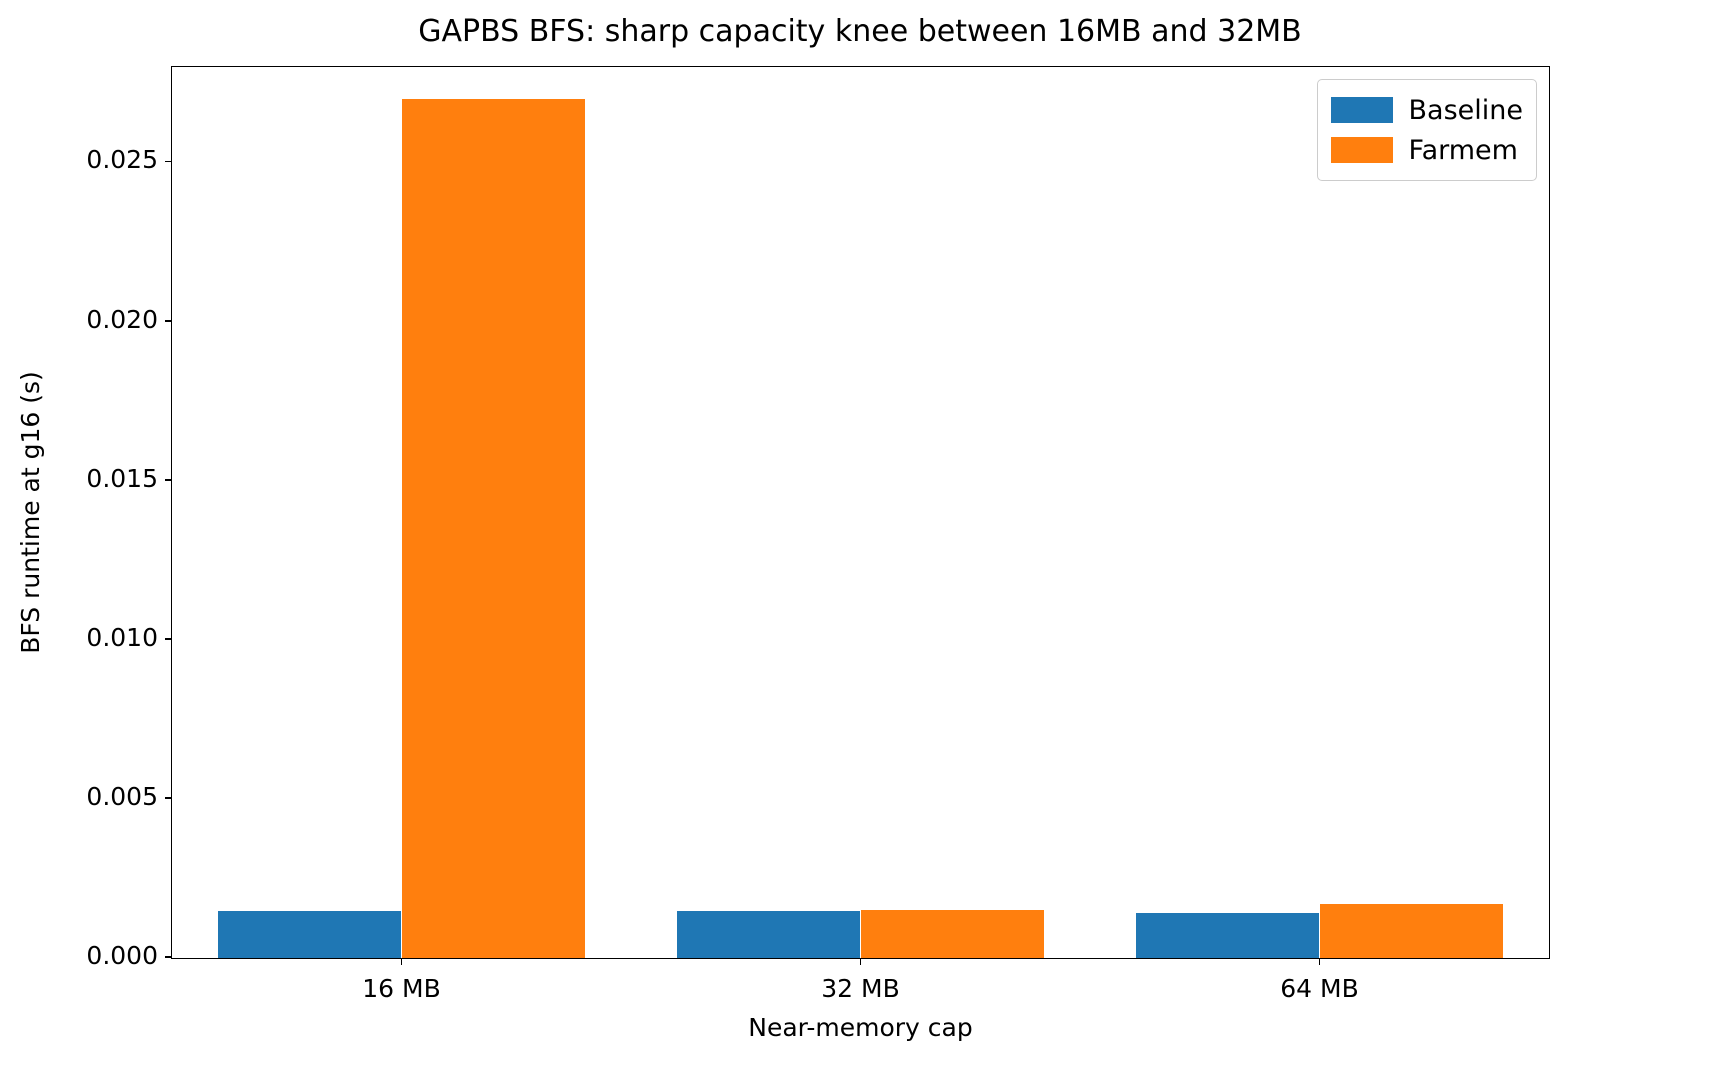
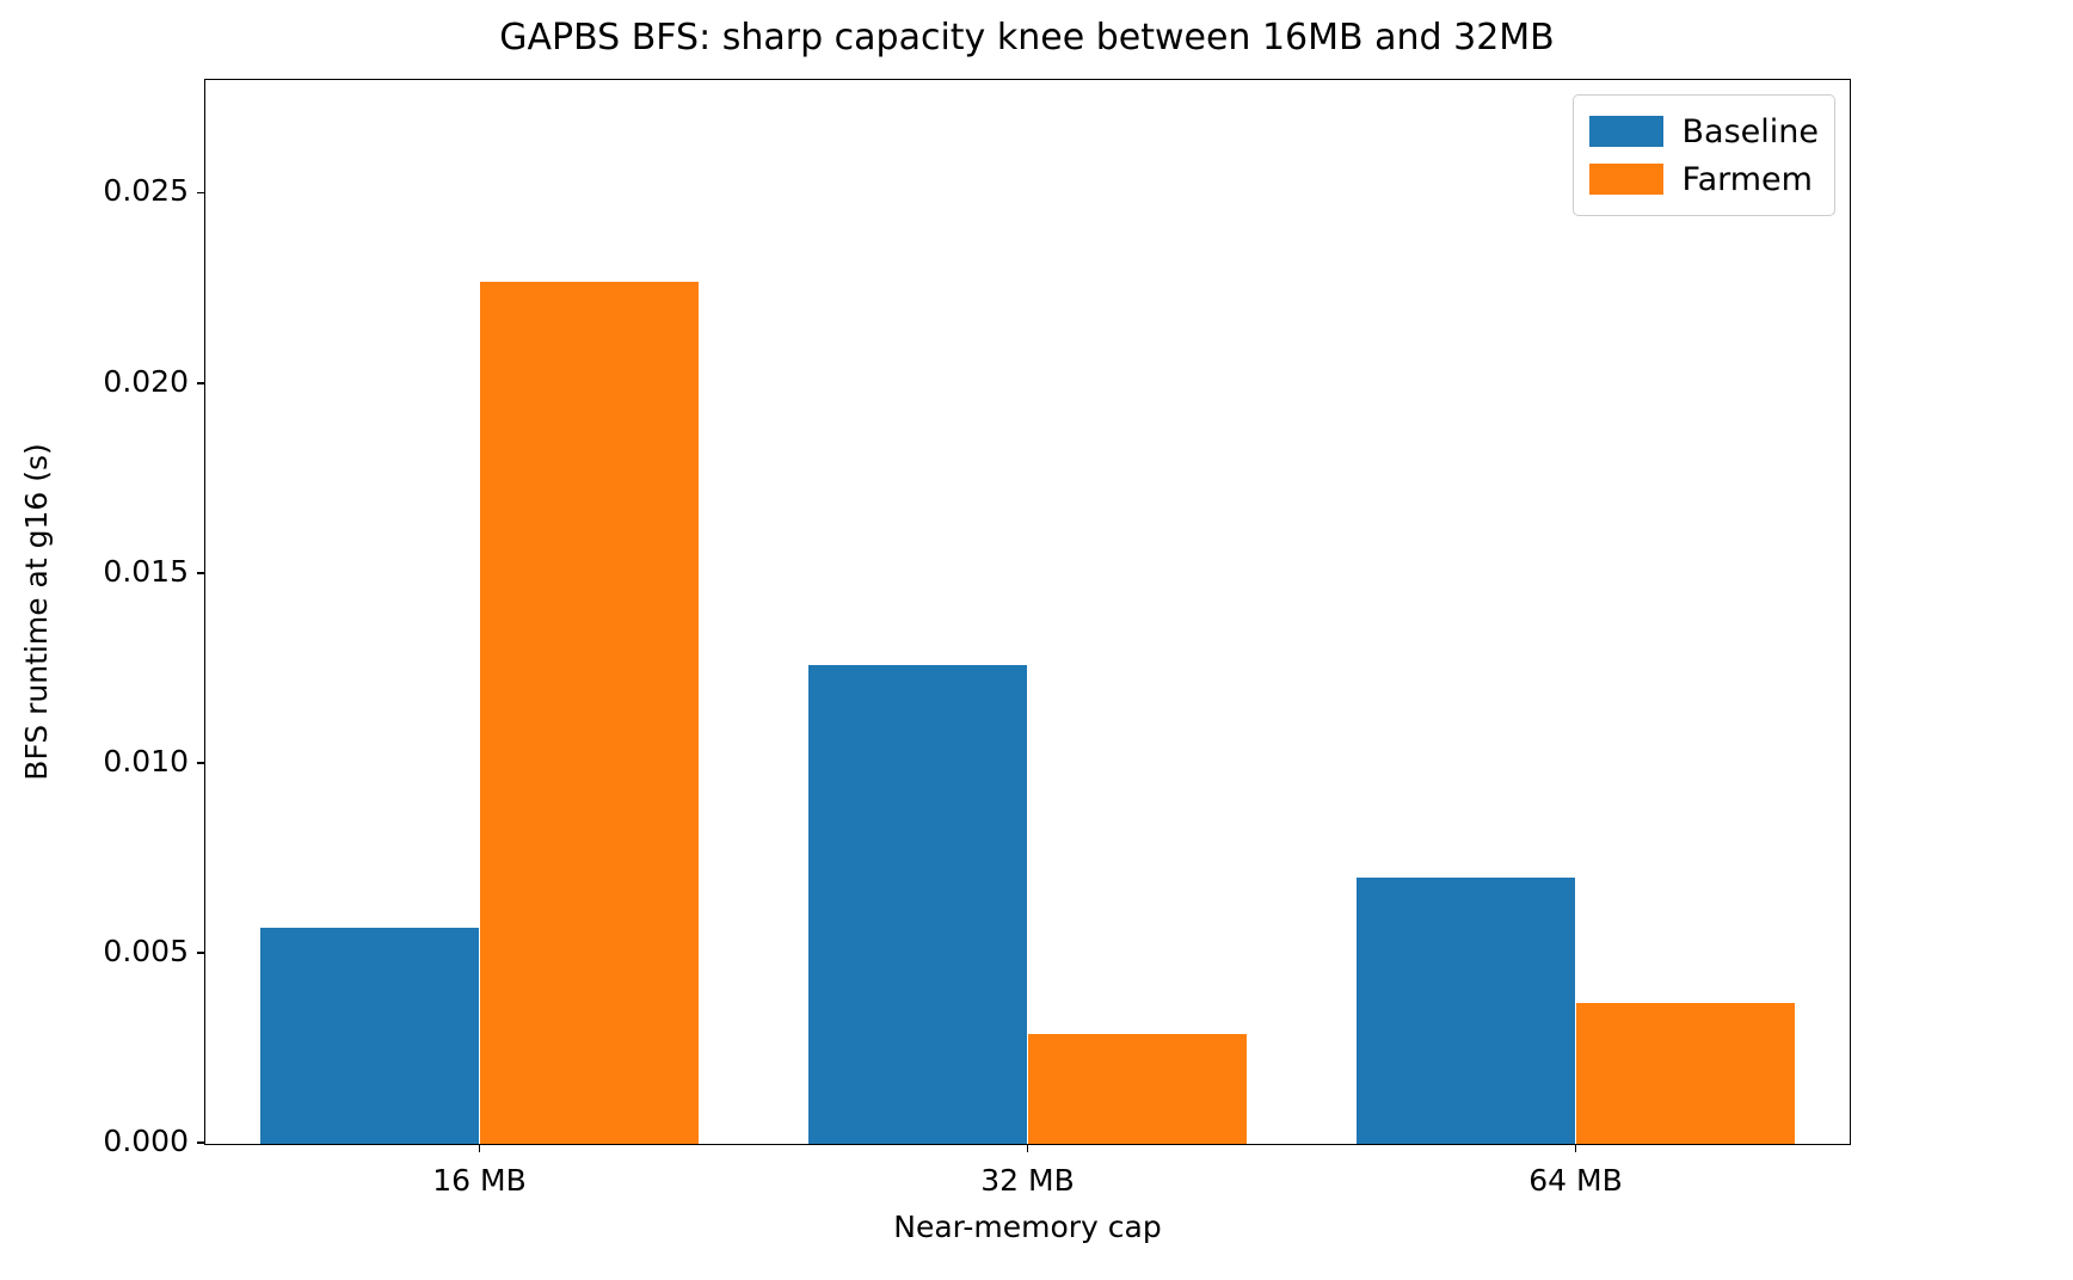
Baseline/16 MB: 0.0015 -> 0.0057
Farmem/16 MB: 0.0270 -> 0.0227
Baseline/32 MB: 0.0015 -> 0.0126
Farmem/32 MB: 0.0015 -> 0.0029
Baseline/64 MB: 0.0014 -> 0.0070
Farmem/64 MB: 0.0017 -> 0.0037
